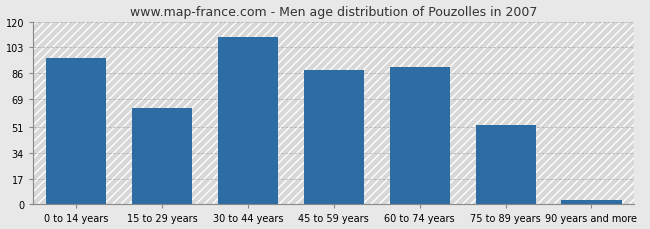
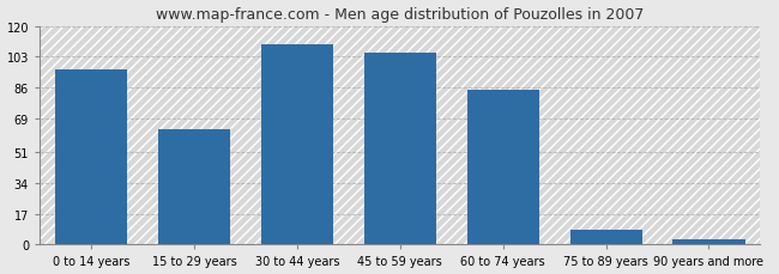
45 to 59 years: 88 -> 105
60 to 74 years: 90 -> 85
75 to 89 years: 52 -> 8
